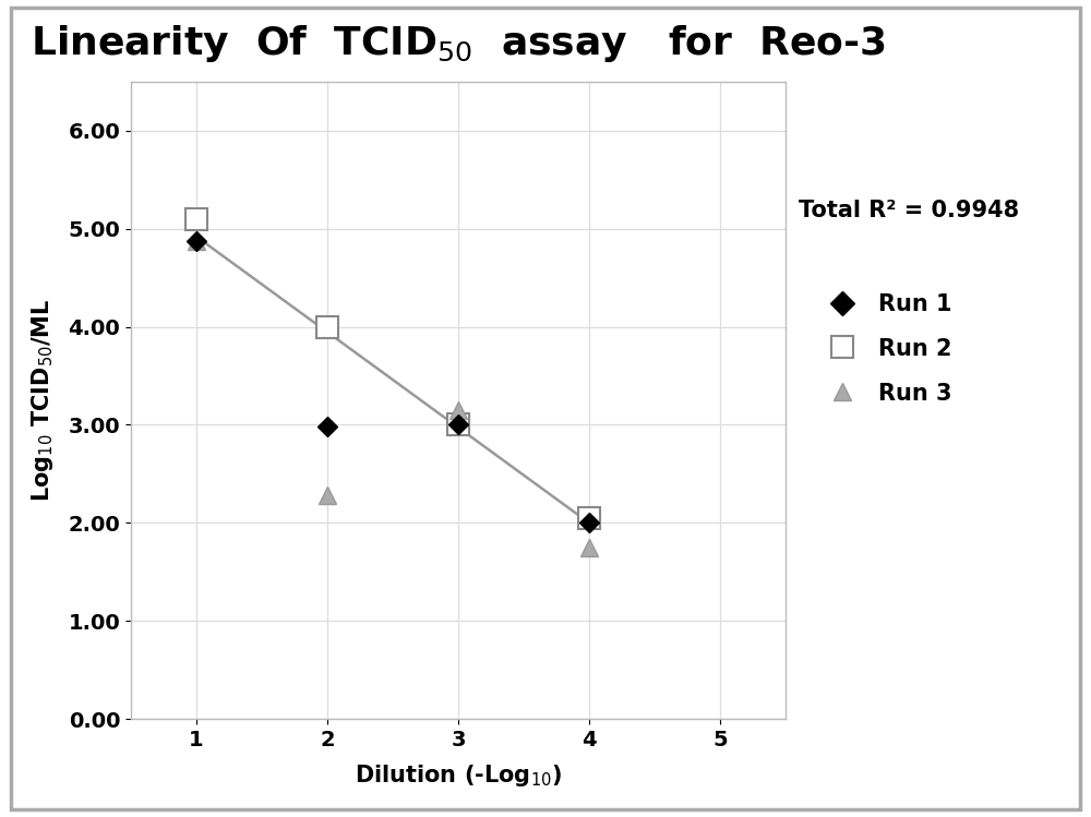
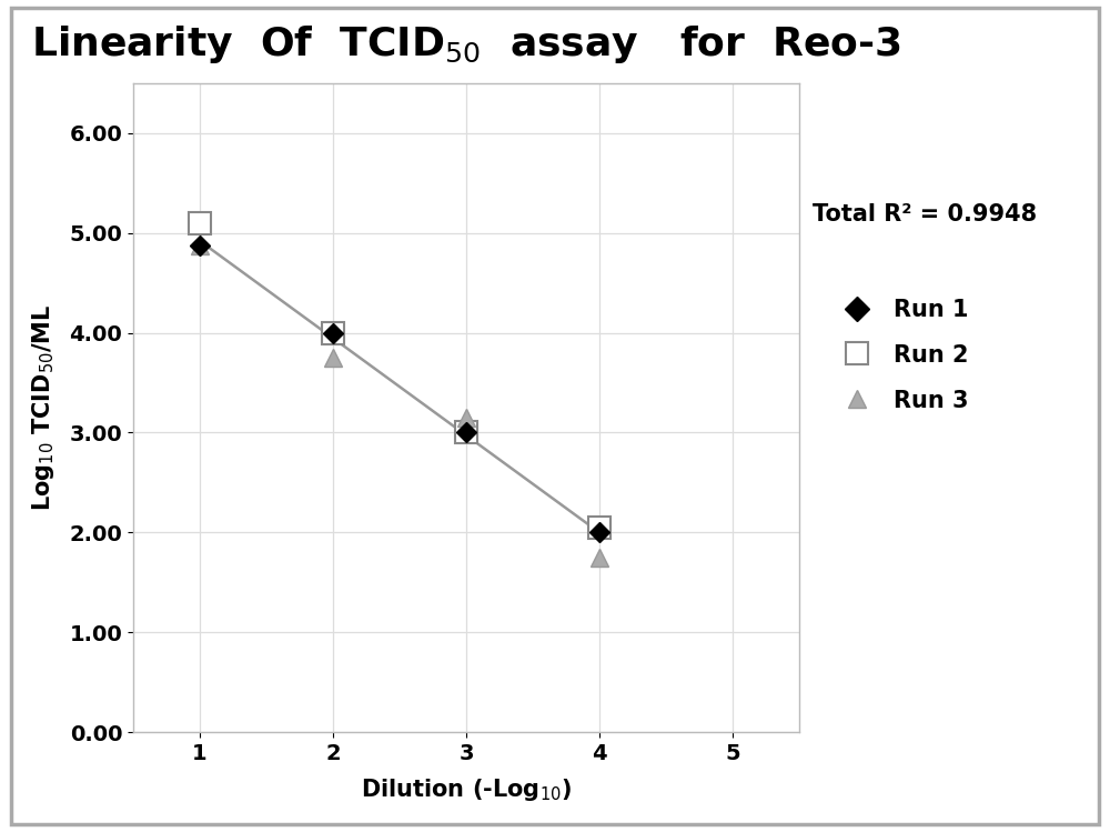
Run 1/2: 2.98 -> 4.00
Run 3/2: 2.28 -> 3.75
